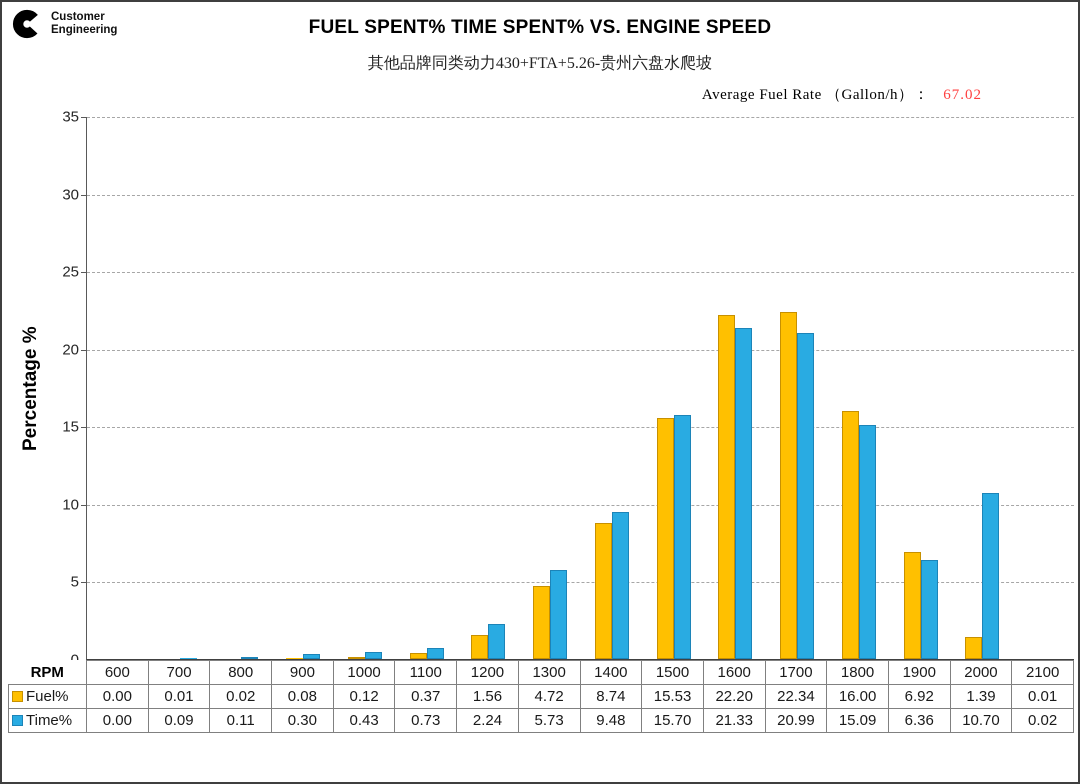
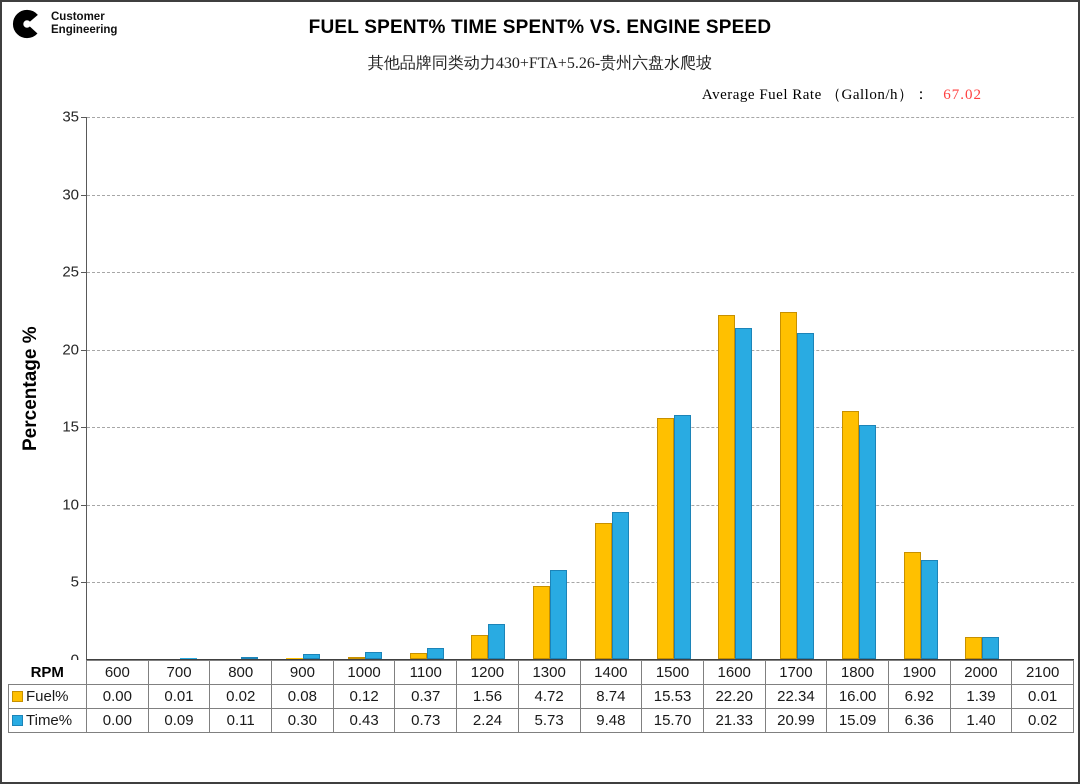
Time%/2000: 10.70 -> 1.40
